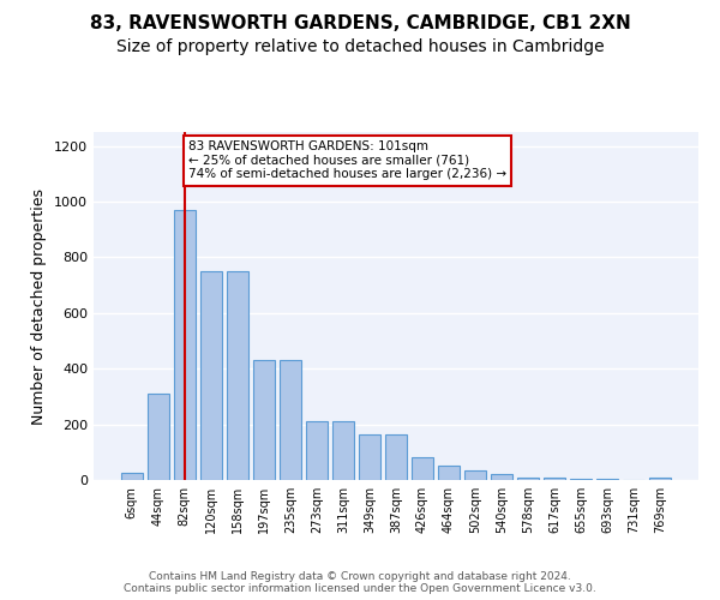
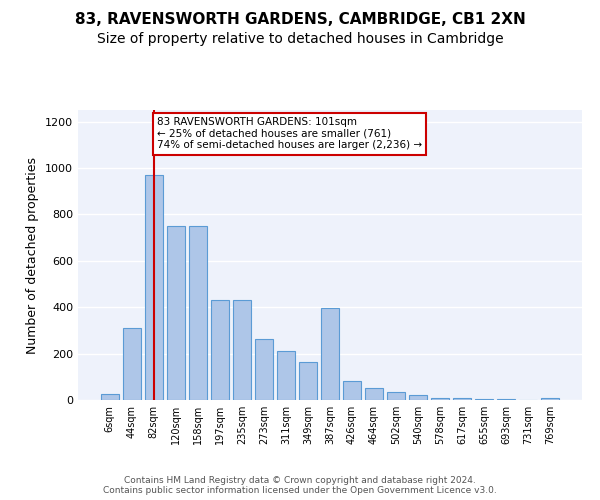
273sqm: 210 -> 265
387sqm: 165 -> 395
